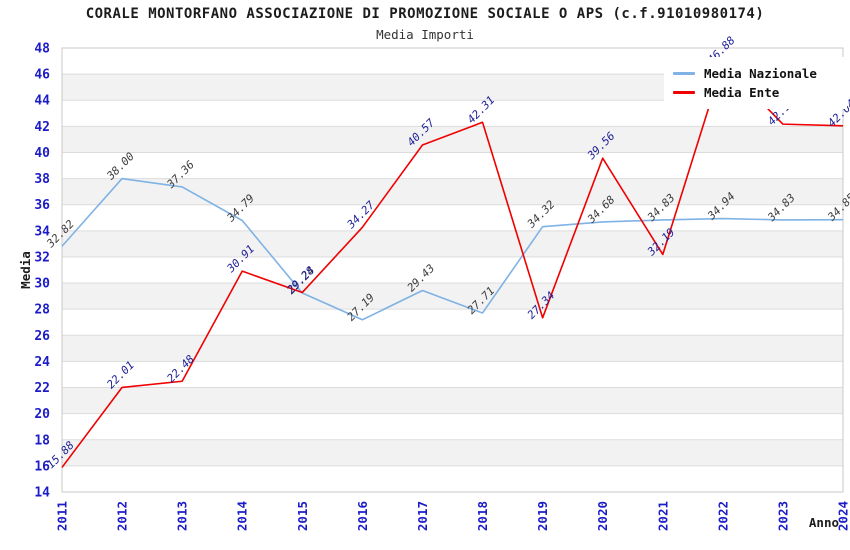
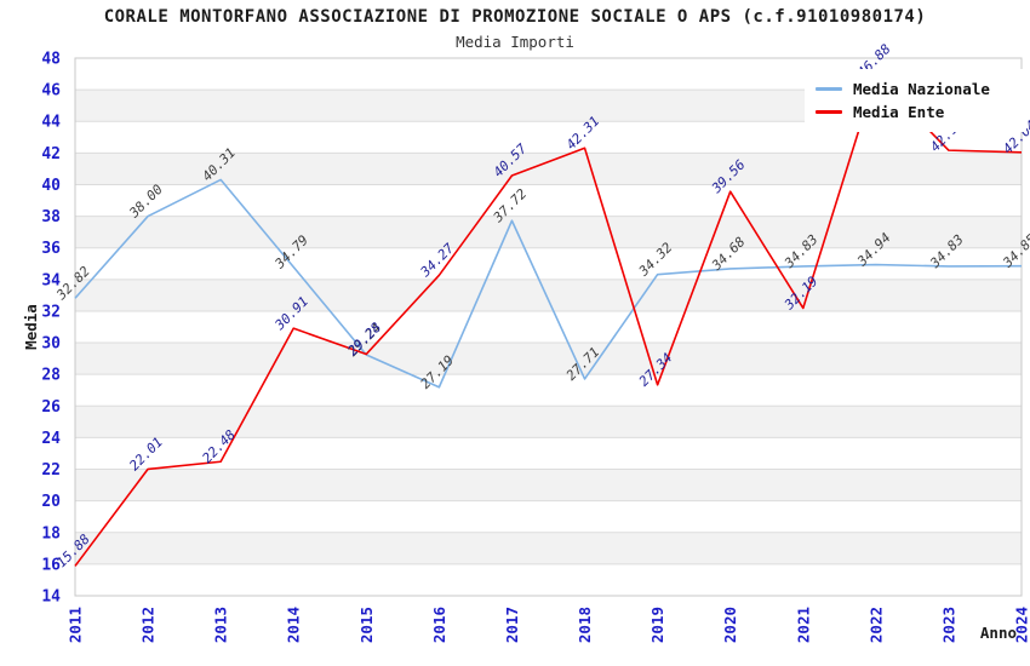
Media Nazionale/2013: 37.36 -> 40.31
Media Nazionale/2017: 29.43 -> 37.72
